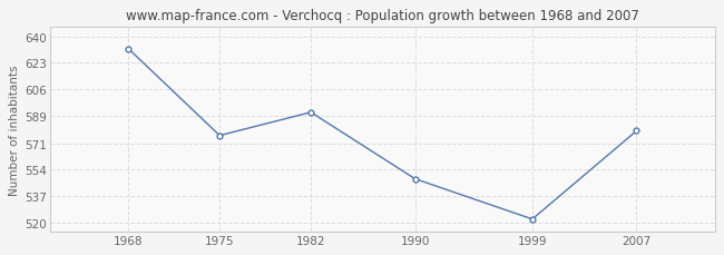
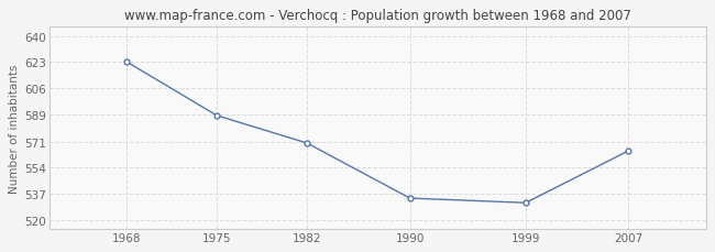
1968: 632 -> 623
1975: 576 -> 588
1982: 591 -> 570
1990: 548 -> 534
1999: 522 -> 531
2007: 579 -> 565
